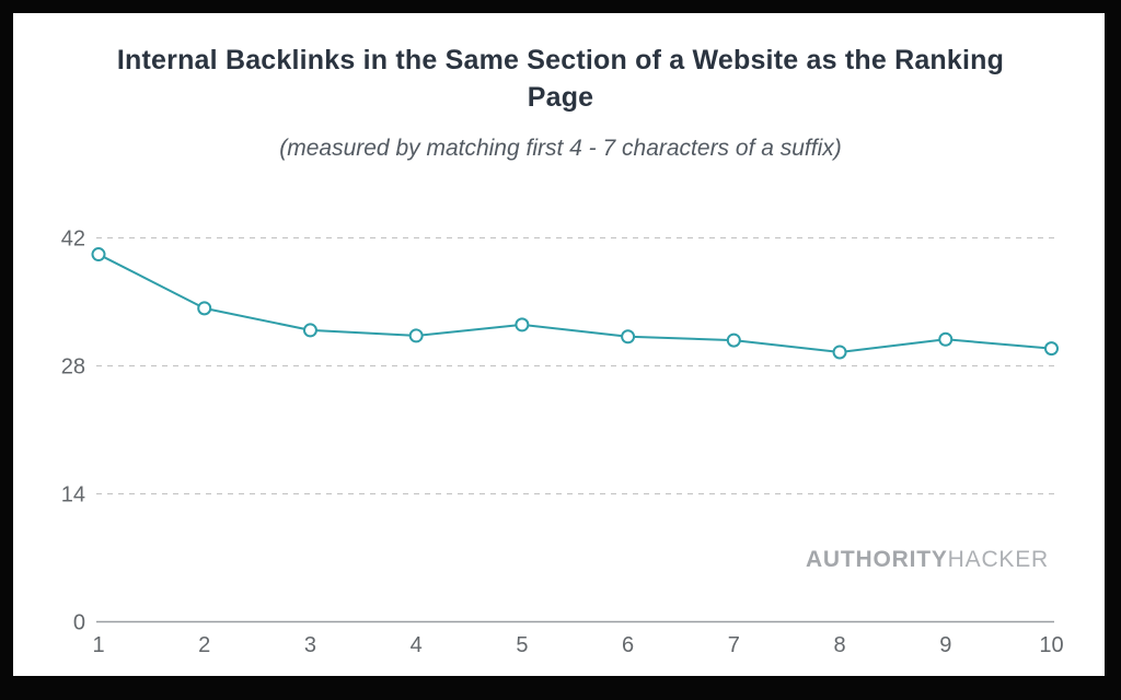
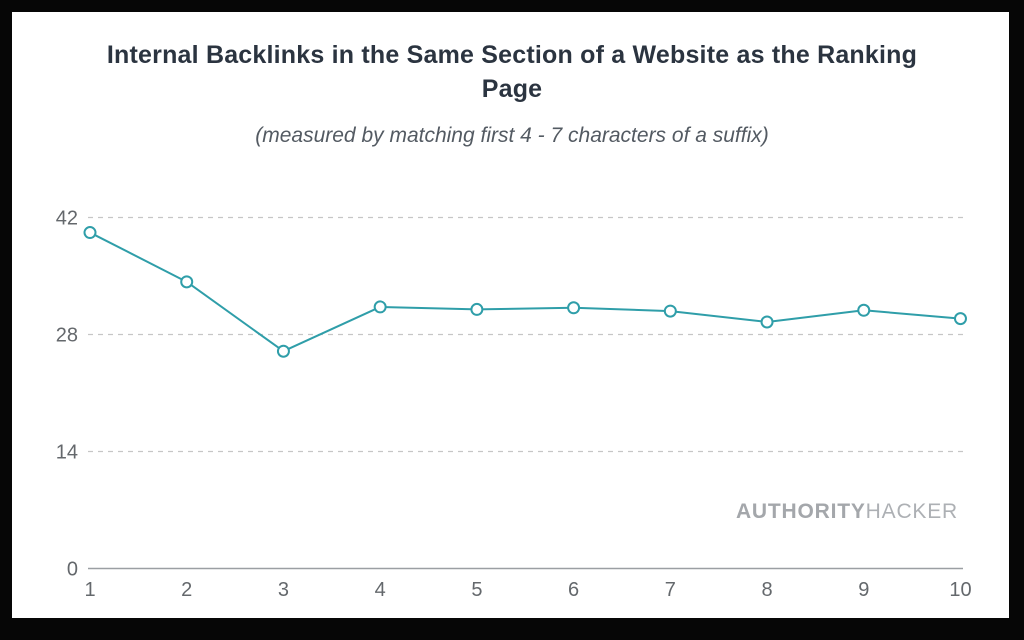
3: 32 -> 26
5: 32 -> 31
